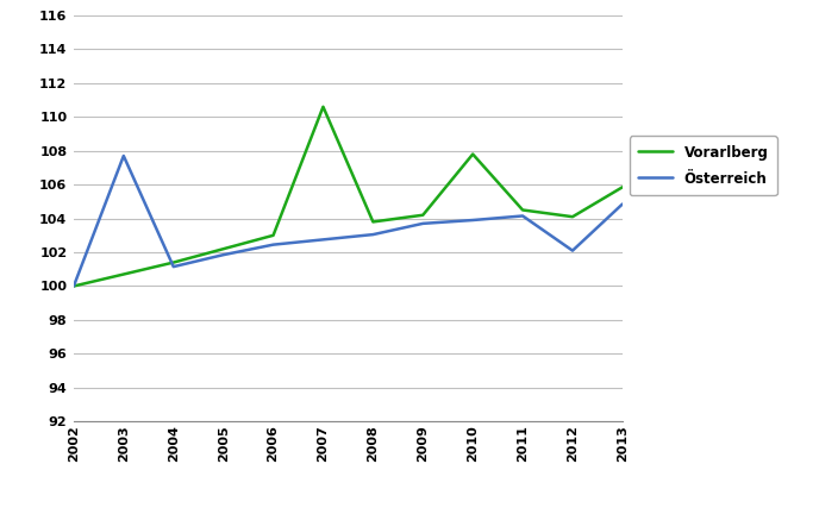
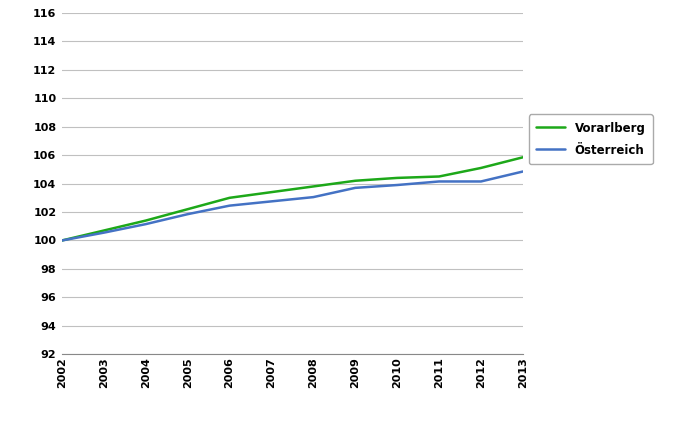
Österreich/2003: 107.7 -> 100.5
Vorarlberg/2007: 110.6 -> 103.4
Vorarlberg/2010: 107.8 -> 104.4
Vorarlberg/2012: 104.1 -> 105.1
Österreich/2012: 102.1 -> 104.2
